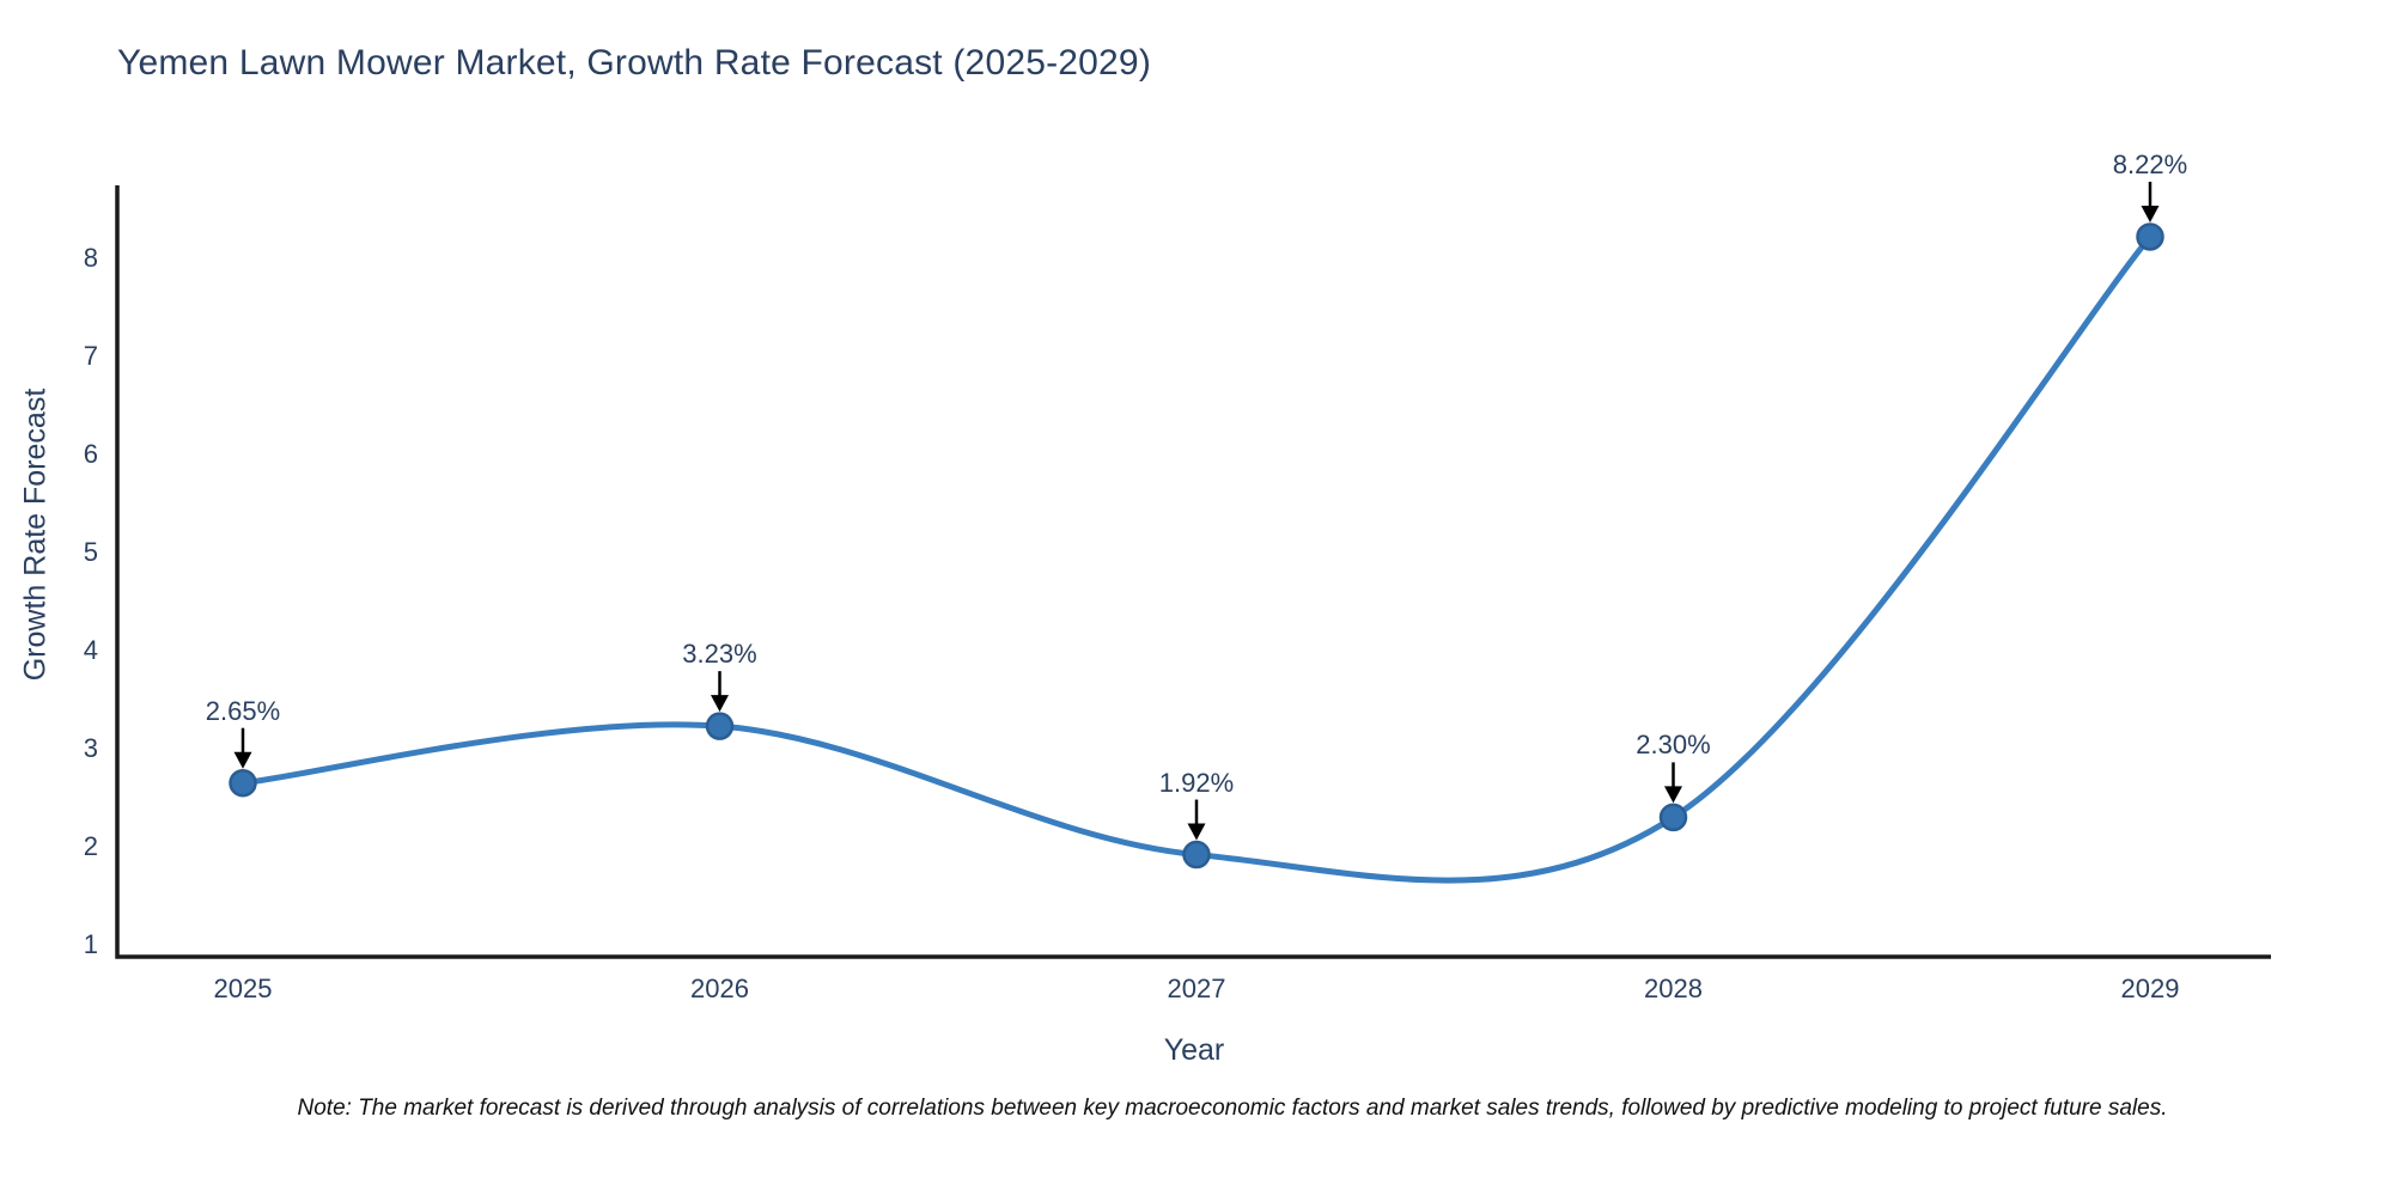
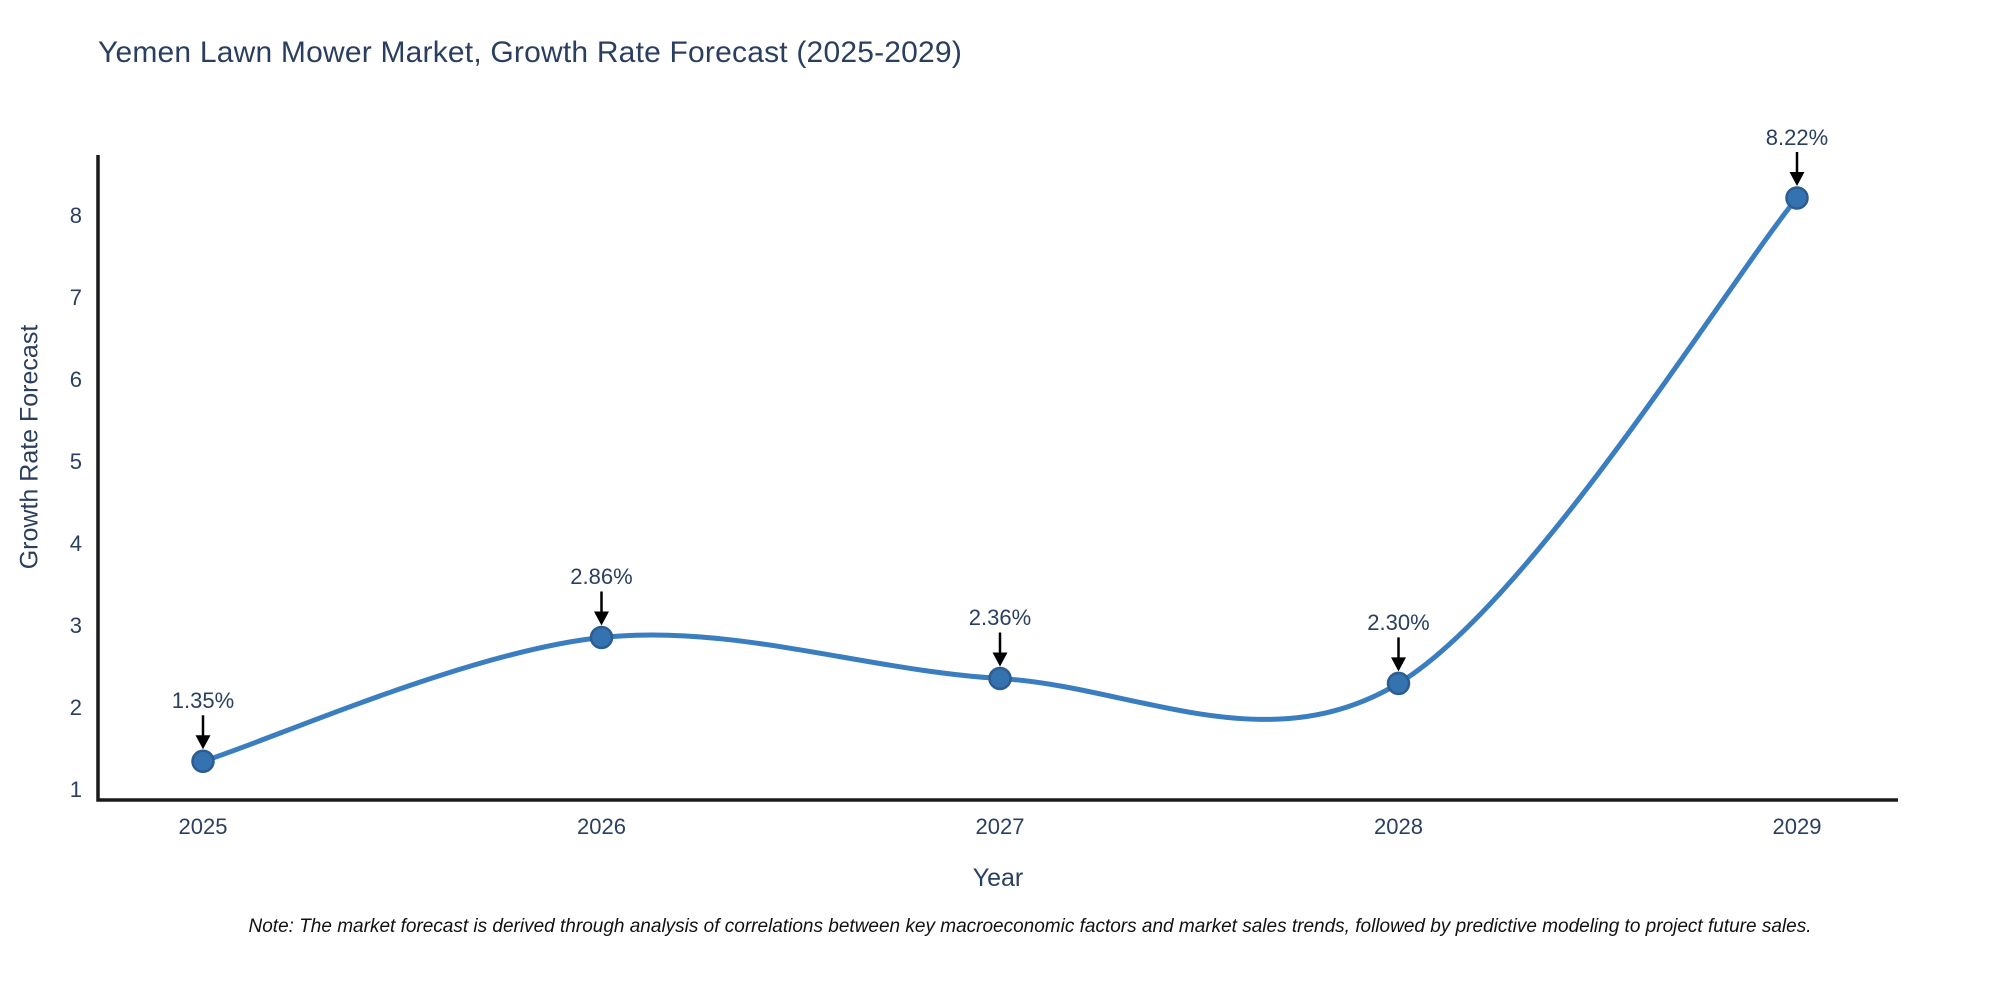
2025: 2.65% -> 1.35%
2026: 3.23% -> 2.86%
2027: 1.92% -> 2.36%
